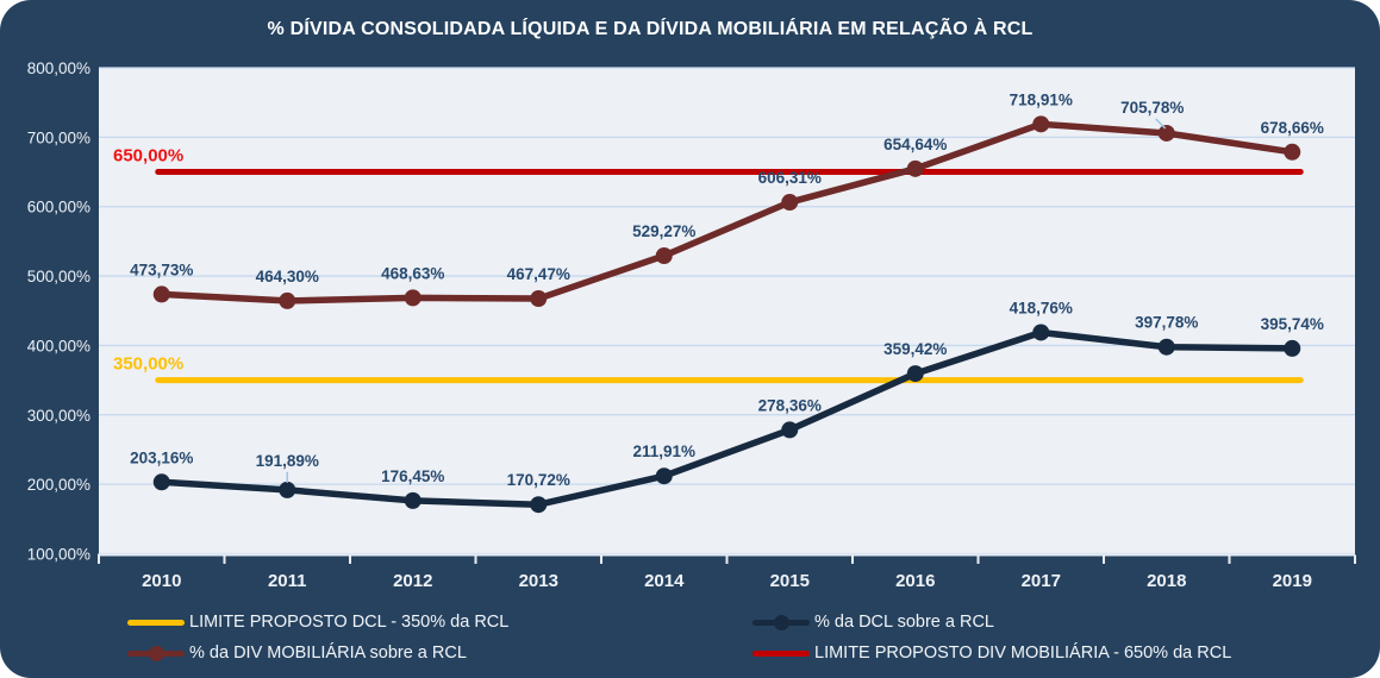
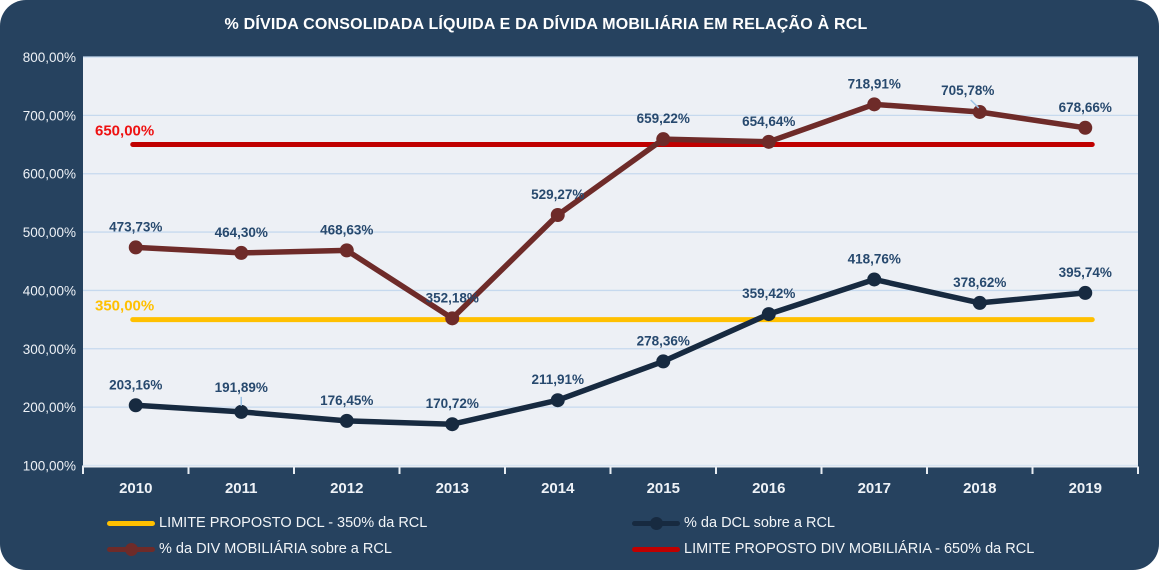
% da DIV MOBILIÁRIA sobre a RCL/2013: 467,47% -> 352,18%
% da DIV MOBILIÁRIA sobre a RCL/2015: 606,31% -> 659,22%
% da DCL sobre a RCL/2018: 397,78% -> 378,62%
